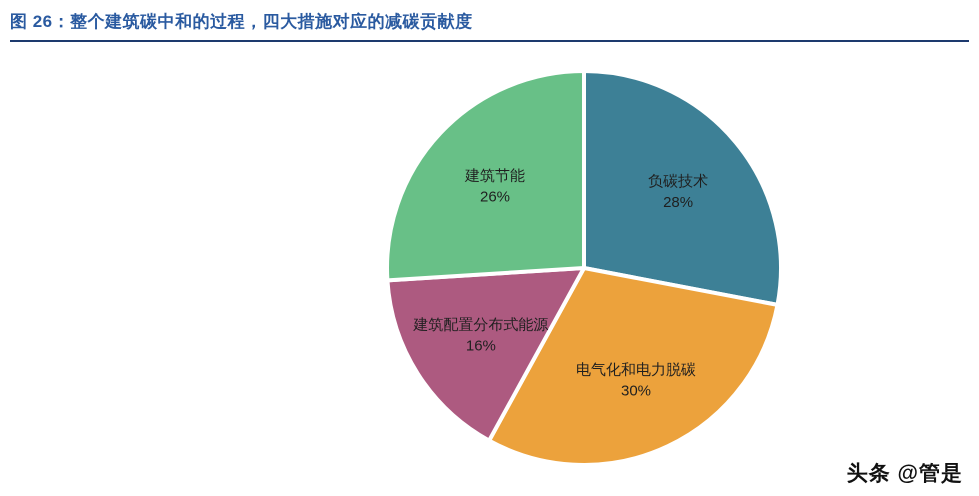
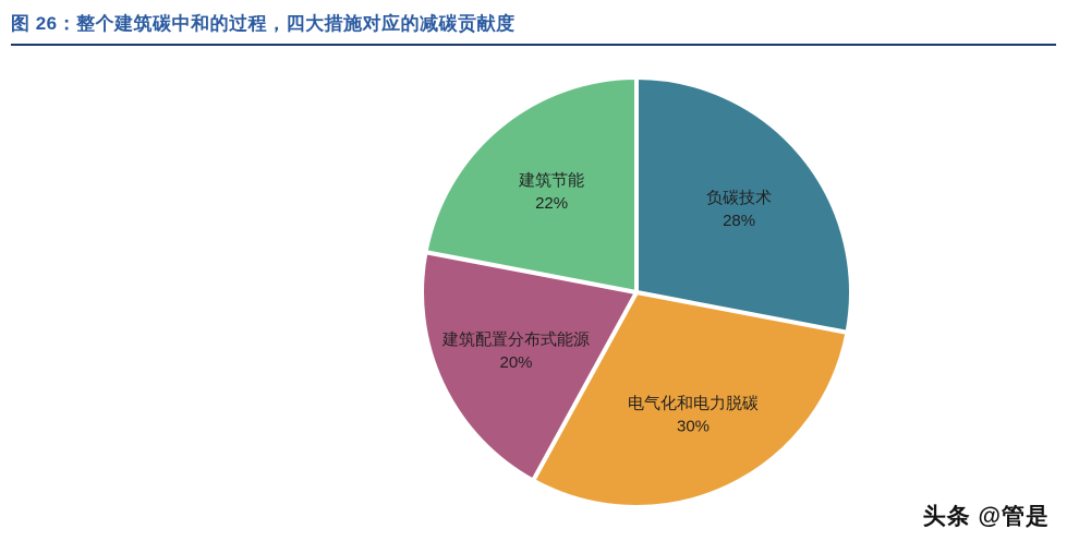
建筑配置分布式能源: 16% -> 20%
建筑节能: 26% -> 22%
